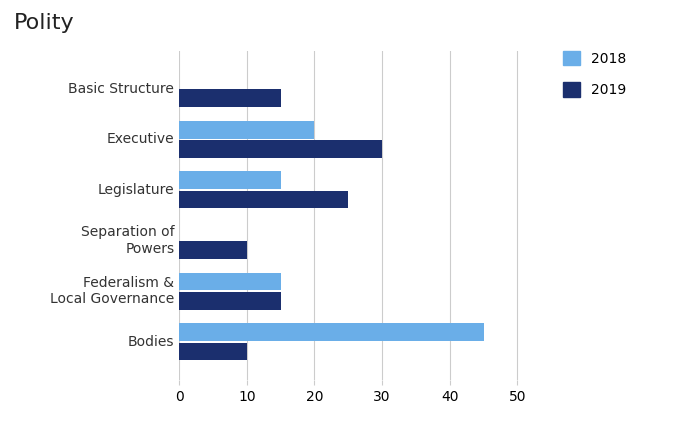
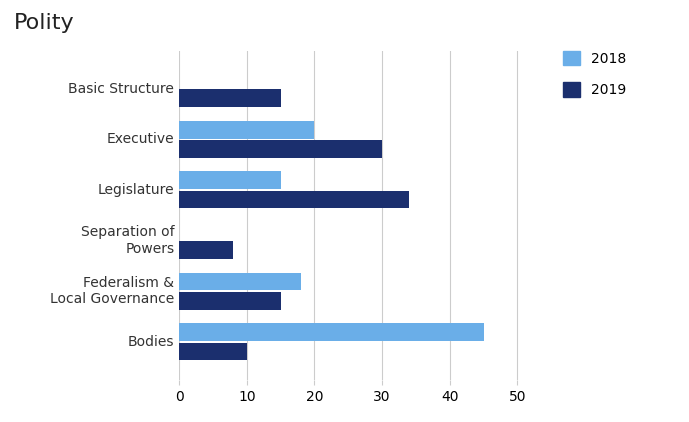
2019/Legislature: 25 -> 34
2019/Separation of Powers: 10 -> 8
2018/Federalism & Local Governance: 15 -> 18
